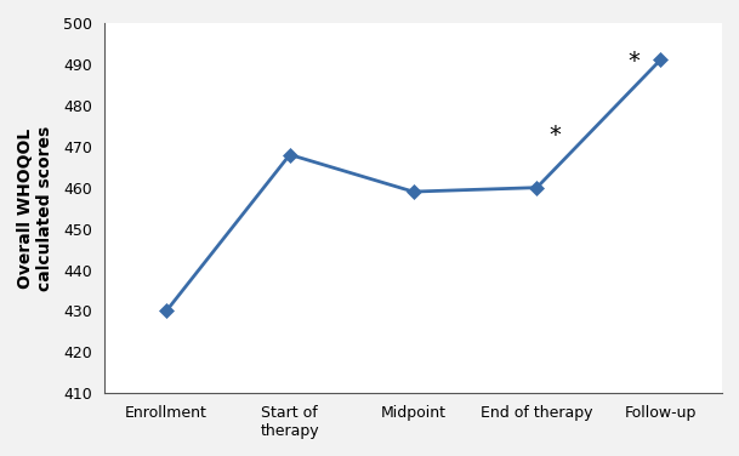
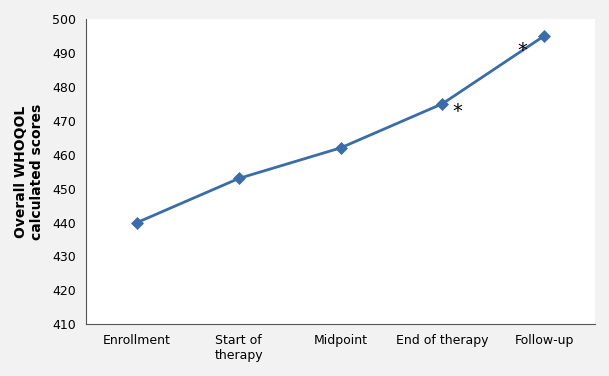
Enrollment: 430 -> 440
Start of therapy: 468 -> 453
Midpoint: 459 -> 462
End of therapy: 460 -> 475
Follow-up: 491 -> 495
